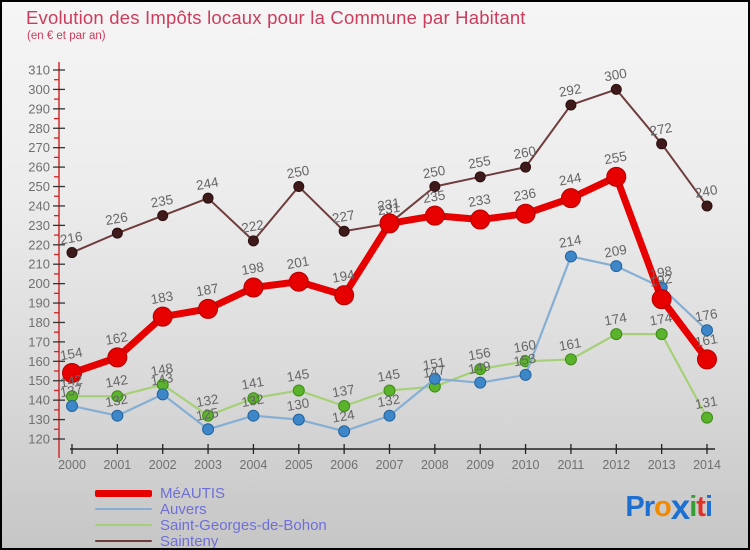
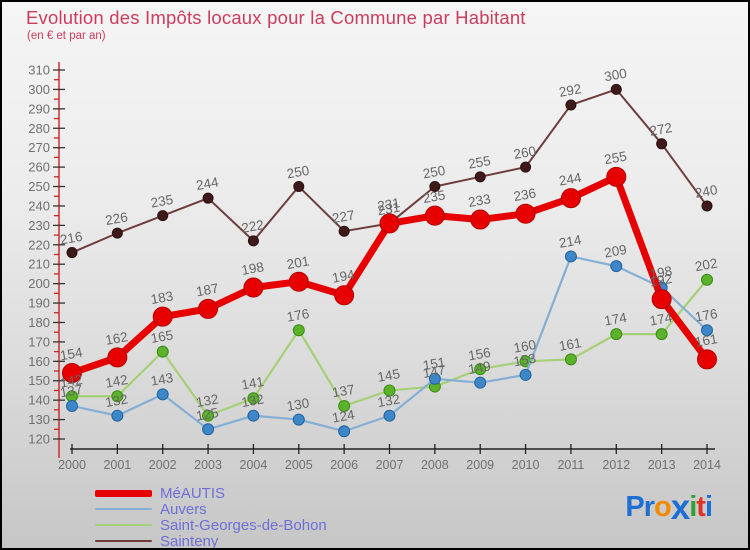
Saint-Georges-de-Bohon/2002: 148 -> 165
Saint-Georges-de-Bohon/2005: 145 -> 176
Saint-Georges-de-Bohon/2014: 131 -> 202
